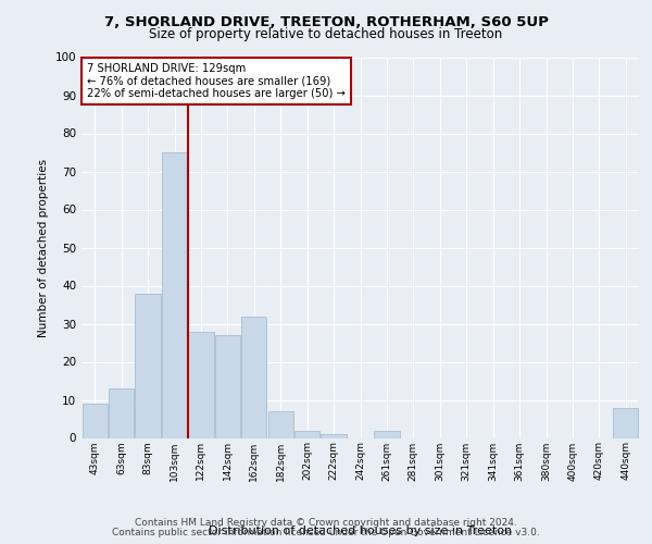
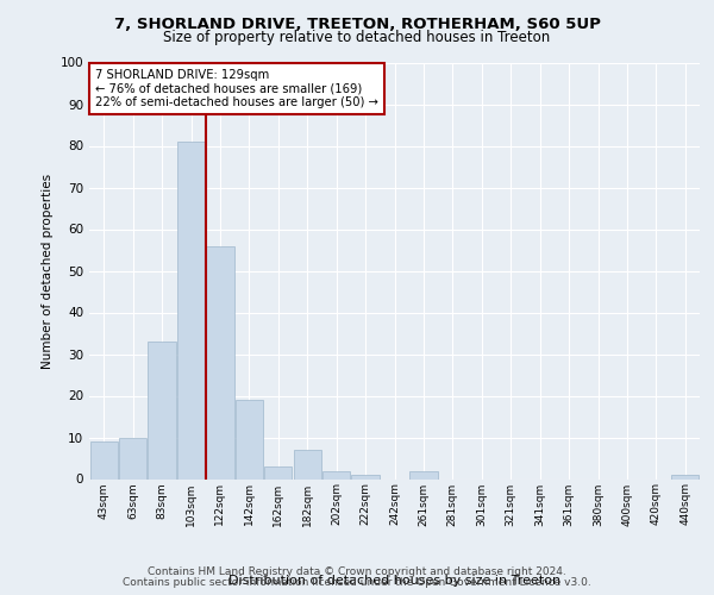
63sqm: 13 -> 10
83sqm: 38 -> 33
103sqm: 75 -> 81
122sqm: 28 -> 56
142sqm: 27 -> 19
162sqm: 32 -> 3
440sqm: 8 -> 1
